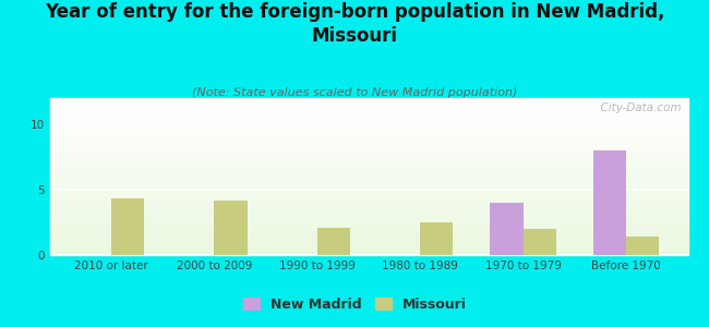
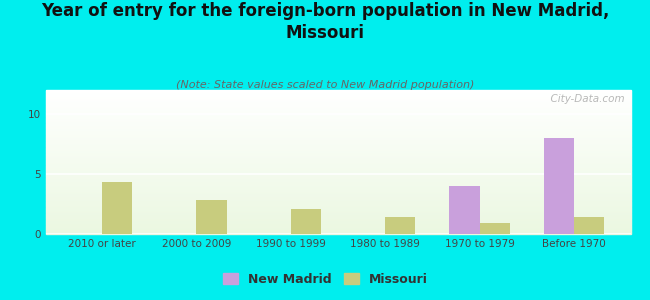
Missouri/2000 to 2009: 4.2 -> 2.8
Missouri/1980 to 1989: 2.5 -> 1.4
Missouri/1970 to 1979: 2.0 -> 0.9
